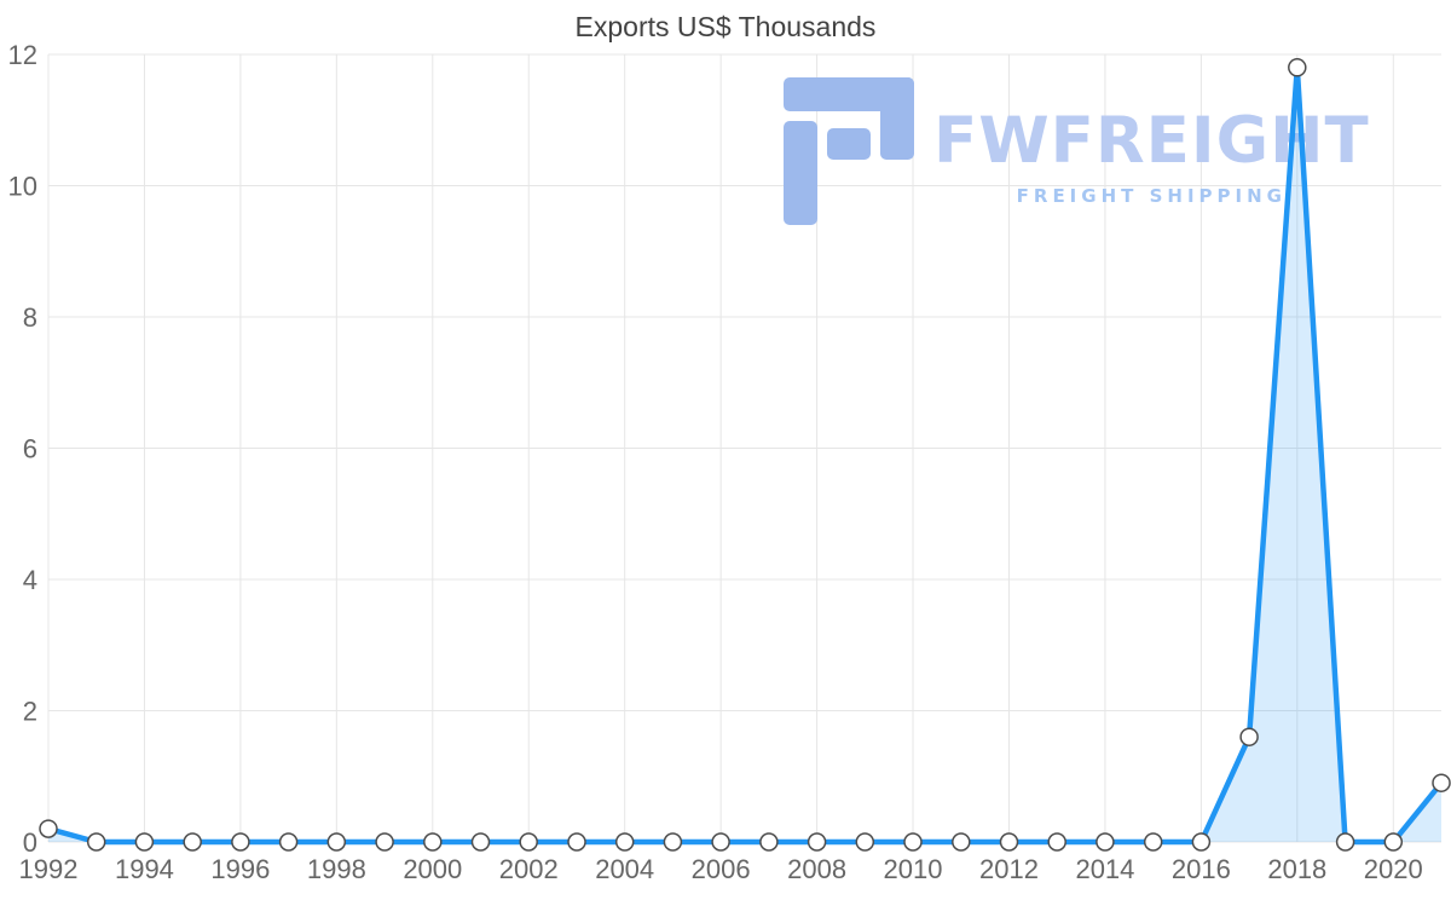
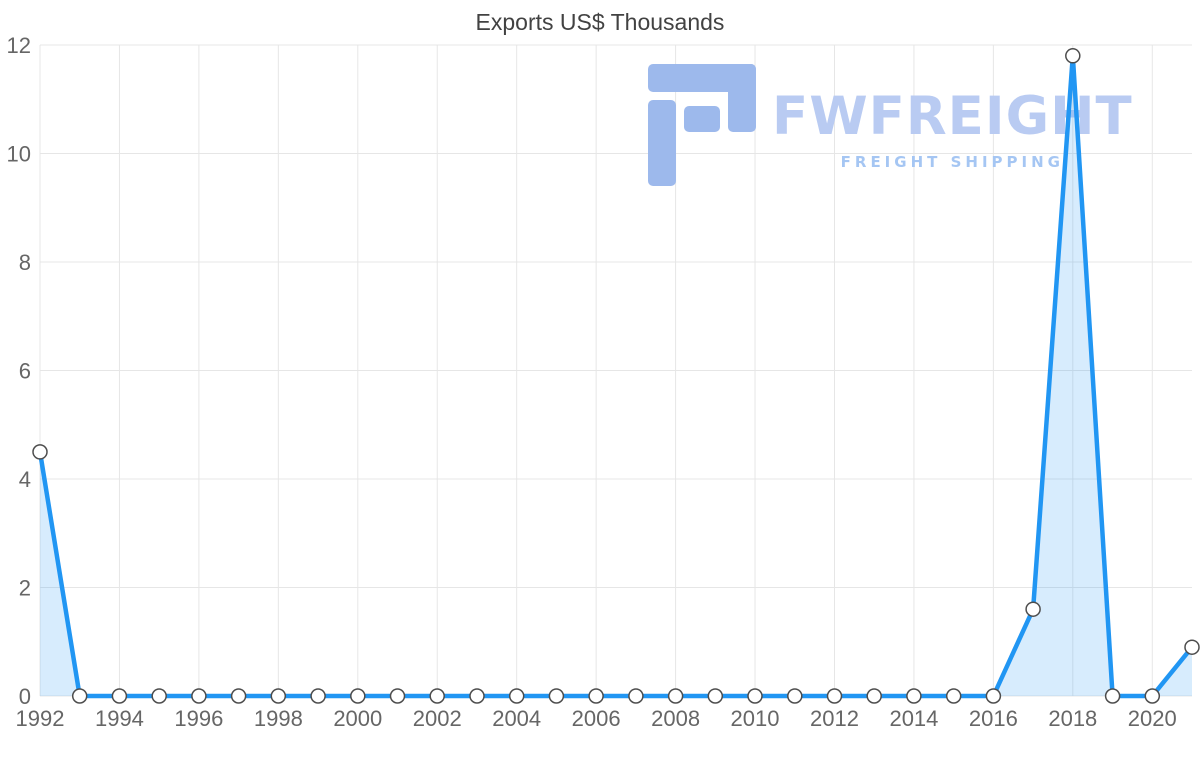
1992: 0.2 -> 4.5
